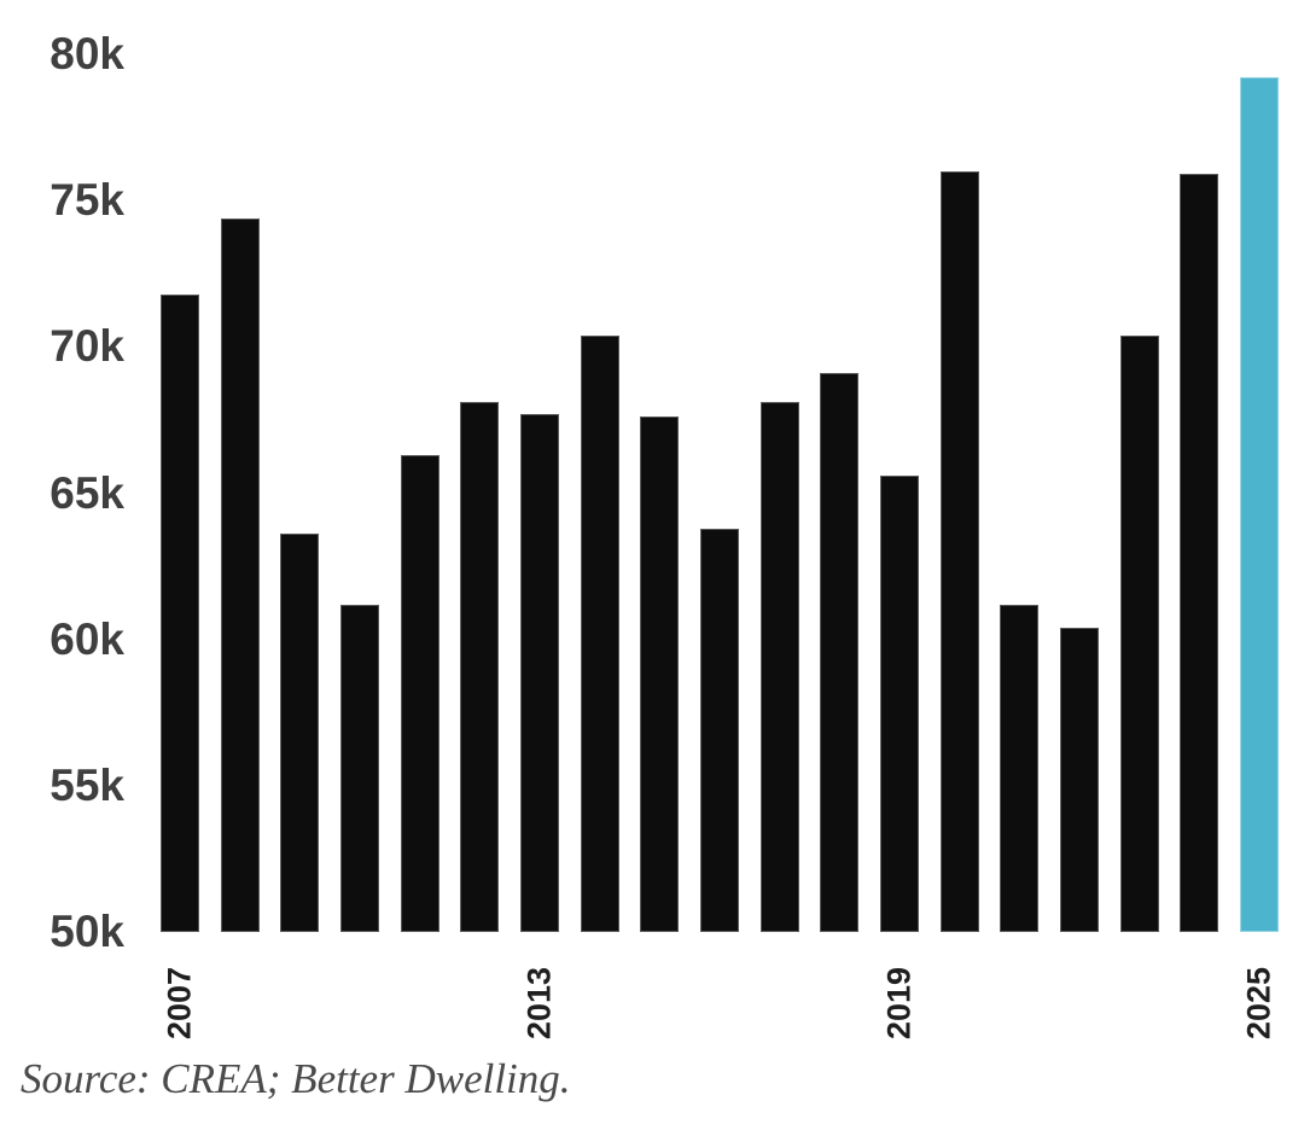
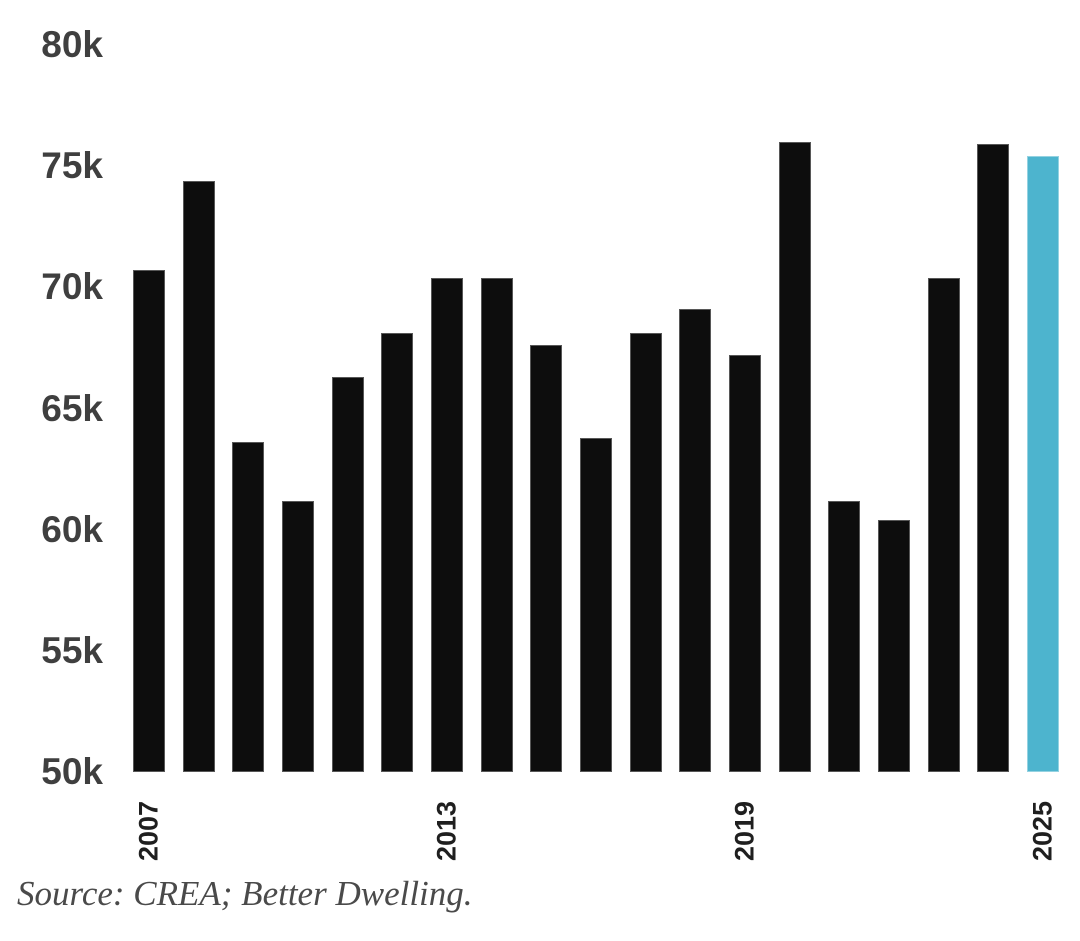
2007: 71.8k -> 70.7k
2013: 67.7k -> 70.4k
2019: 65.6k -> 67.2k
2025: 79.2k -> 75.4k
